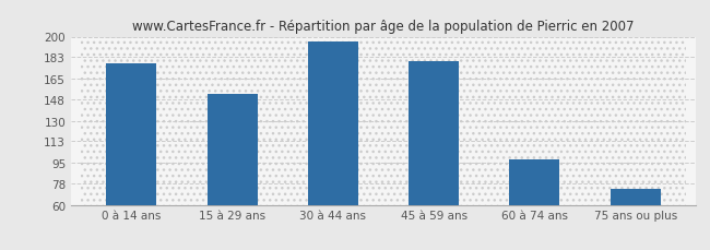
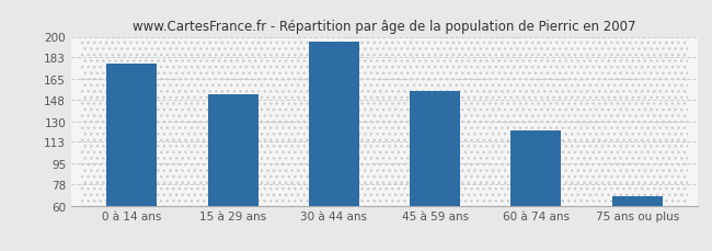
45 à 59 ans: 180 -> 155
60 à 74 ans: 98 -> 122
75 ans ou plus: 73 -> 68
